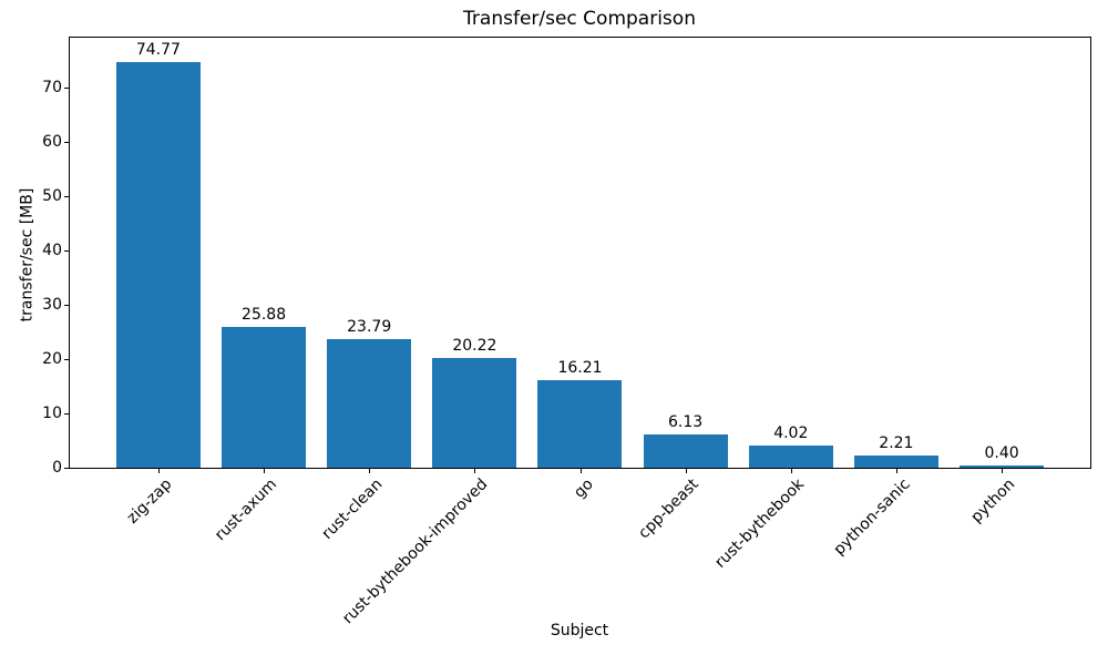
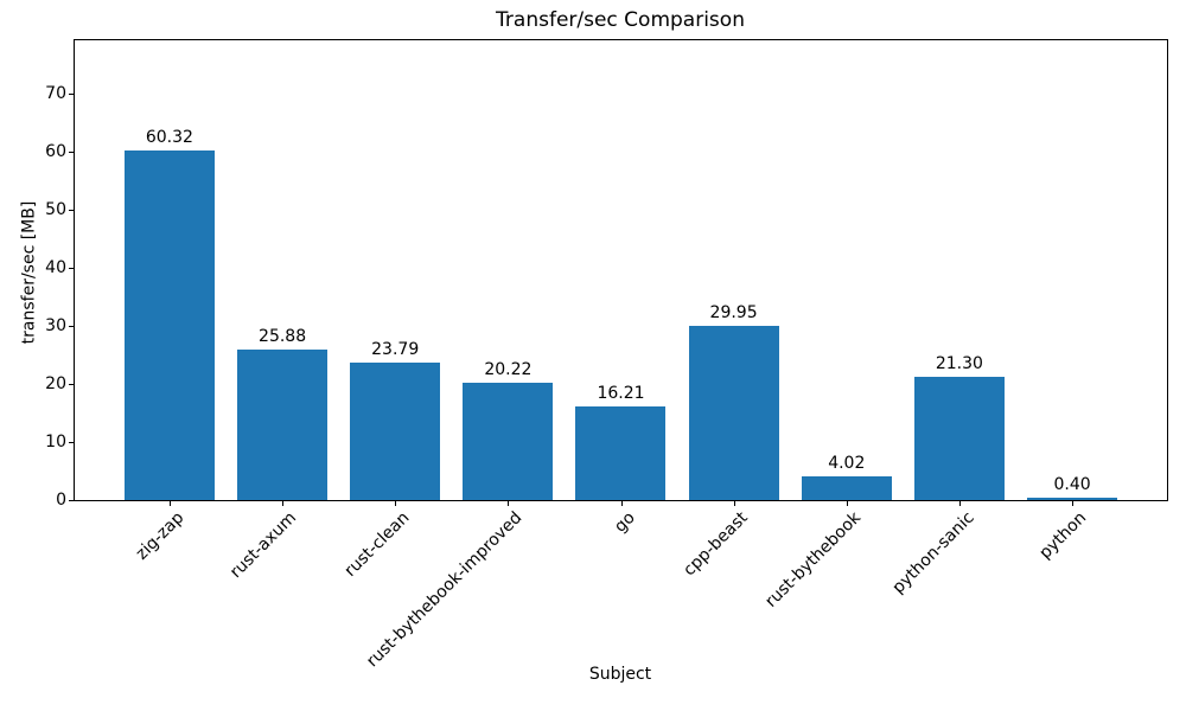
zig-zap: 74.77 -> 60.32
cpp-beast: 6.13 -> 29.95
python-sanic: 2.21 -> 21.30
